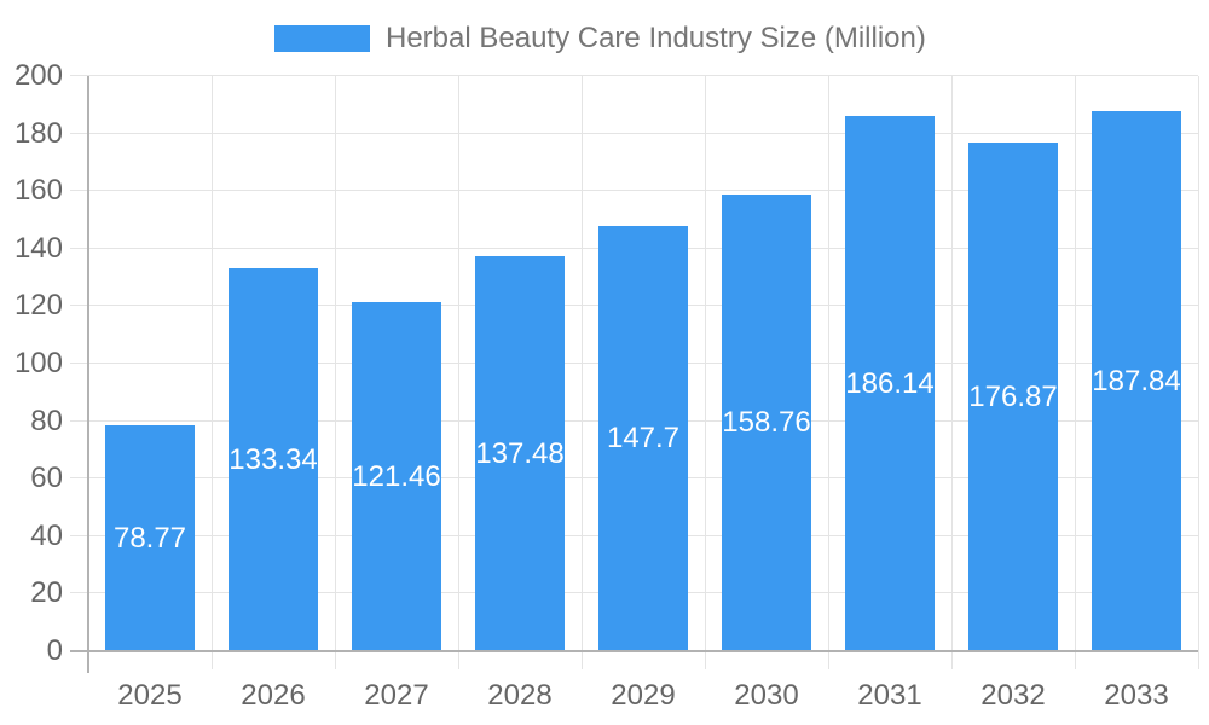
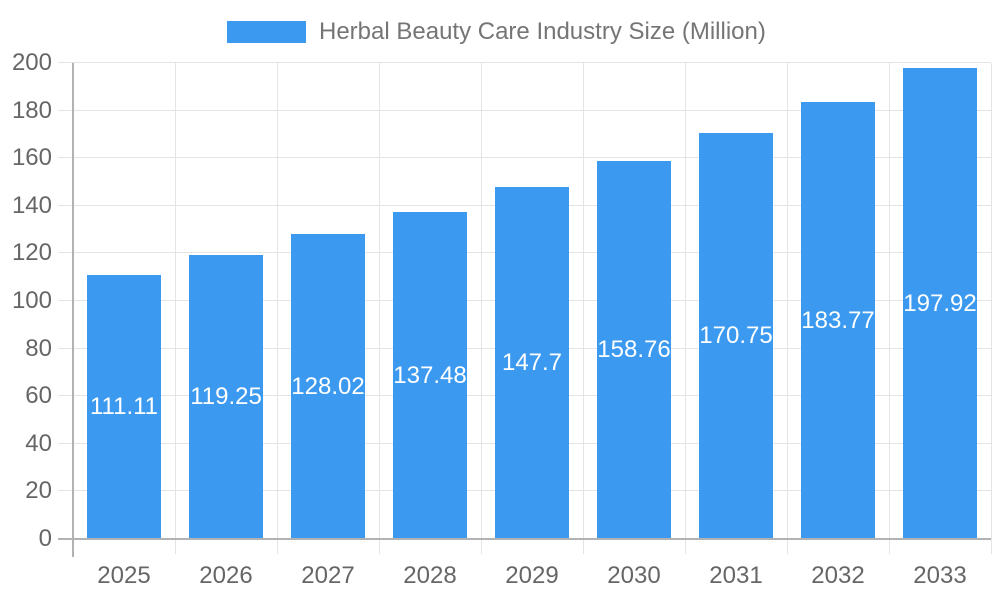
2025: 78.77 -> 111.11
2026: 133.34 -> 119.25
2027: 121.46 -> 128.02
2031: 186.14 -> 170.75
2032: 176.87 -> 183.77
2033: 187.84 -> 197.92
